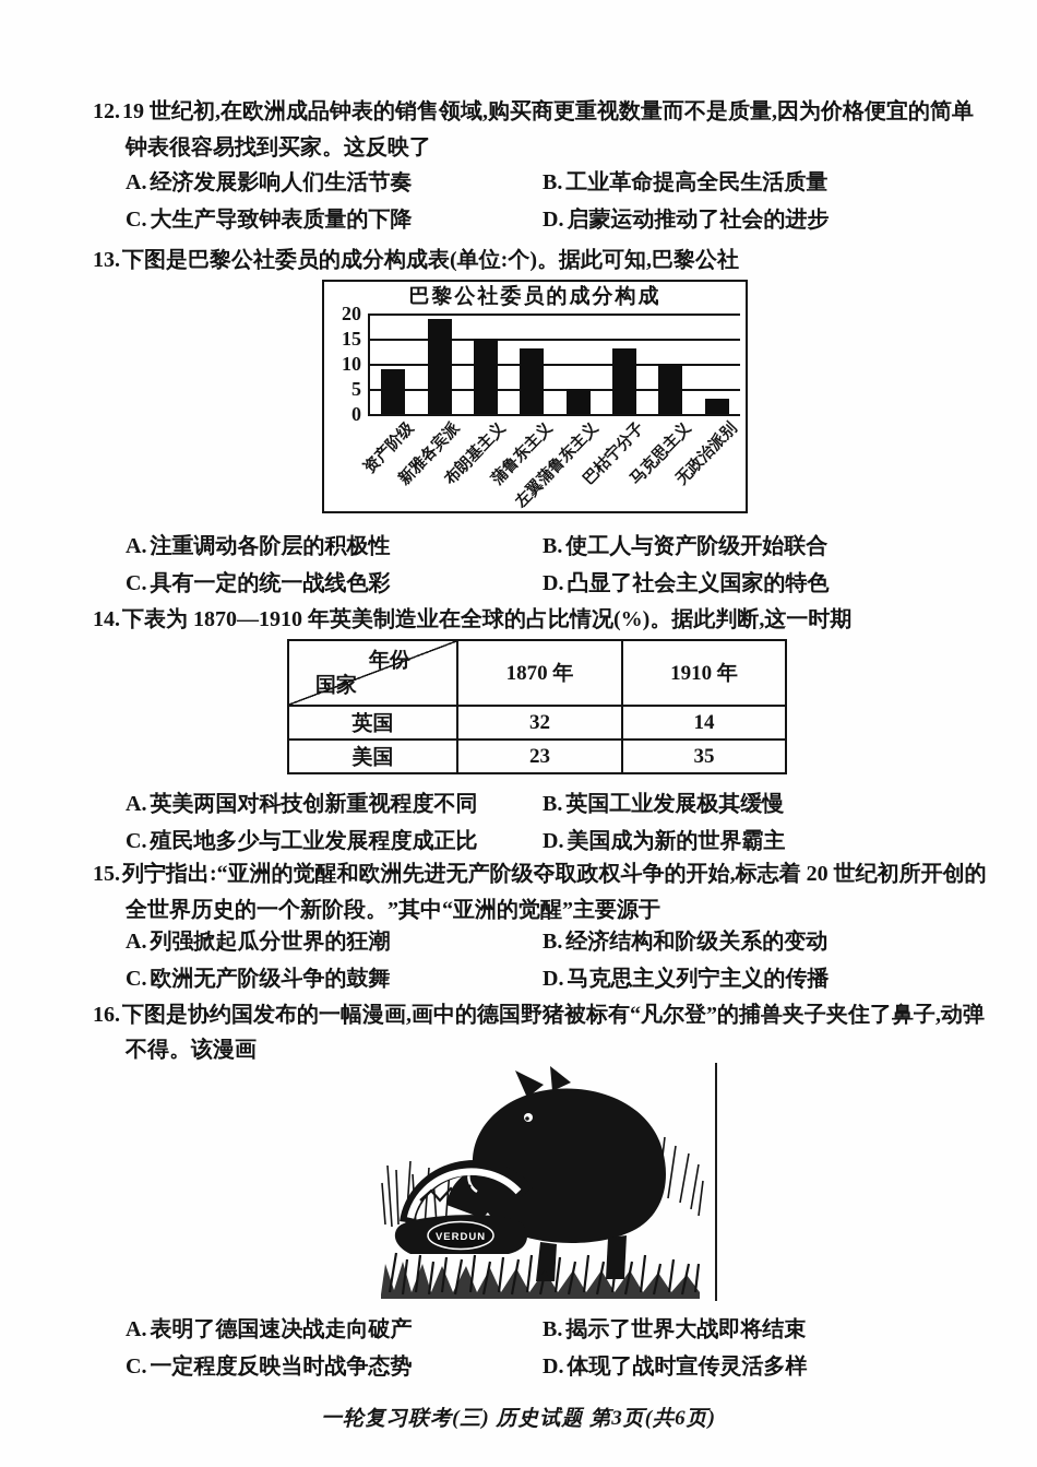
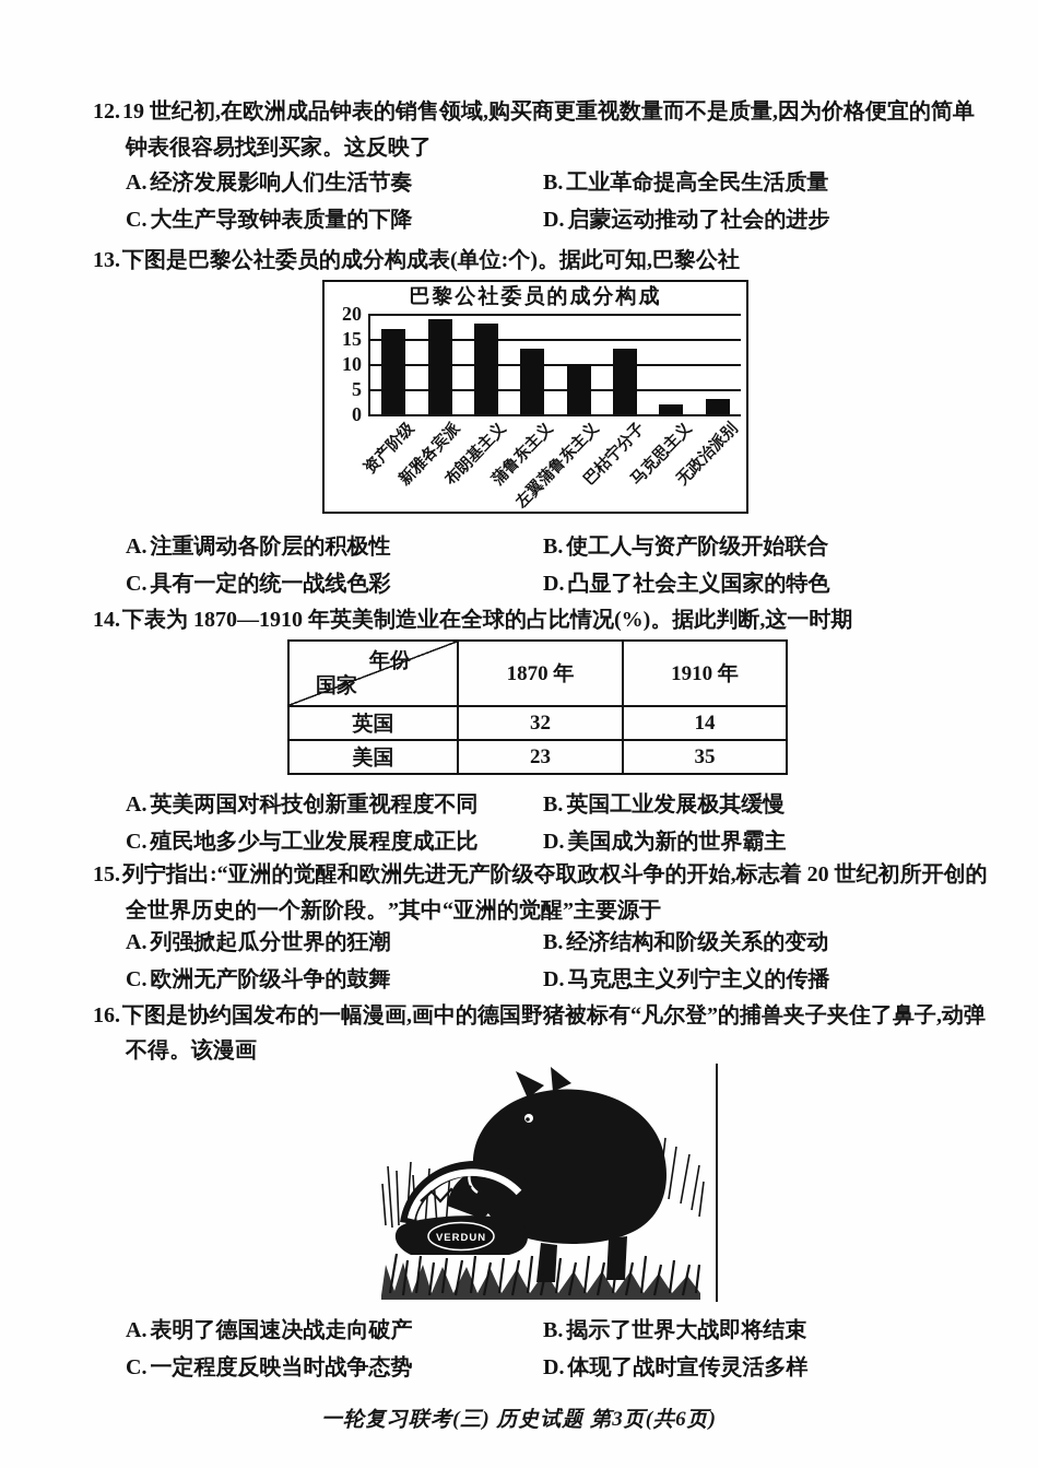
资产阶级: 9 -> 17
布朗基主义: 15 -> 18
左翼蒲鲁东主义: 5 -> 10
马克思主义: 10 -> 2
